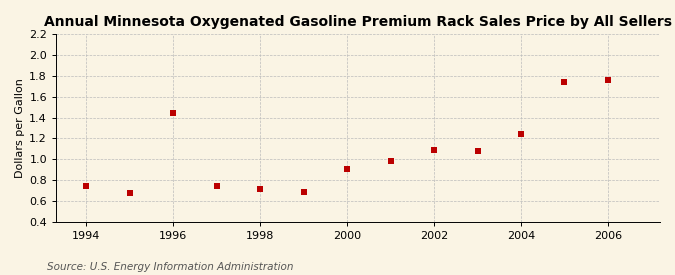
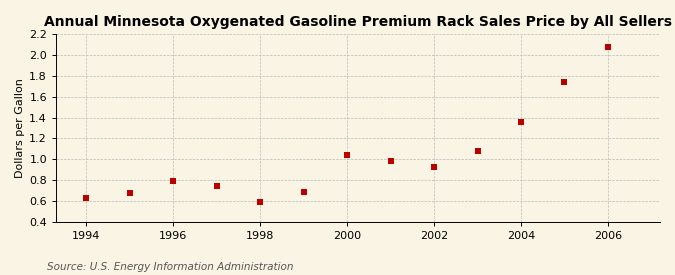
1994: 0.74 -> 0.63
1996: 1.44 -> 0.79
1998: 0.71 -> 0.59
2000: 0.91 -> 1.04
2002: 1.09 -> 0.93
2004: 1.24 -> 1.36
2006: 1.76 -> 2.08
